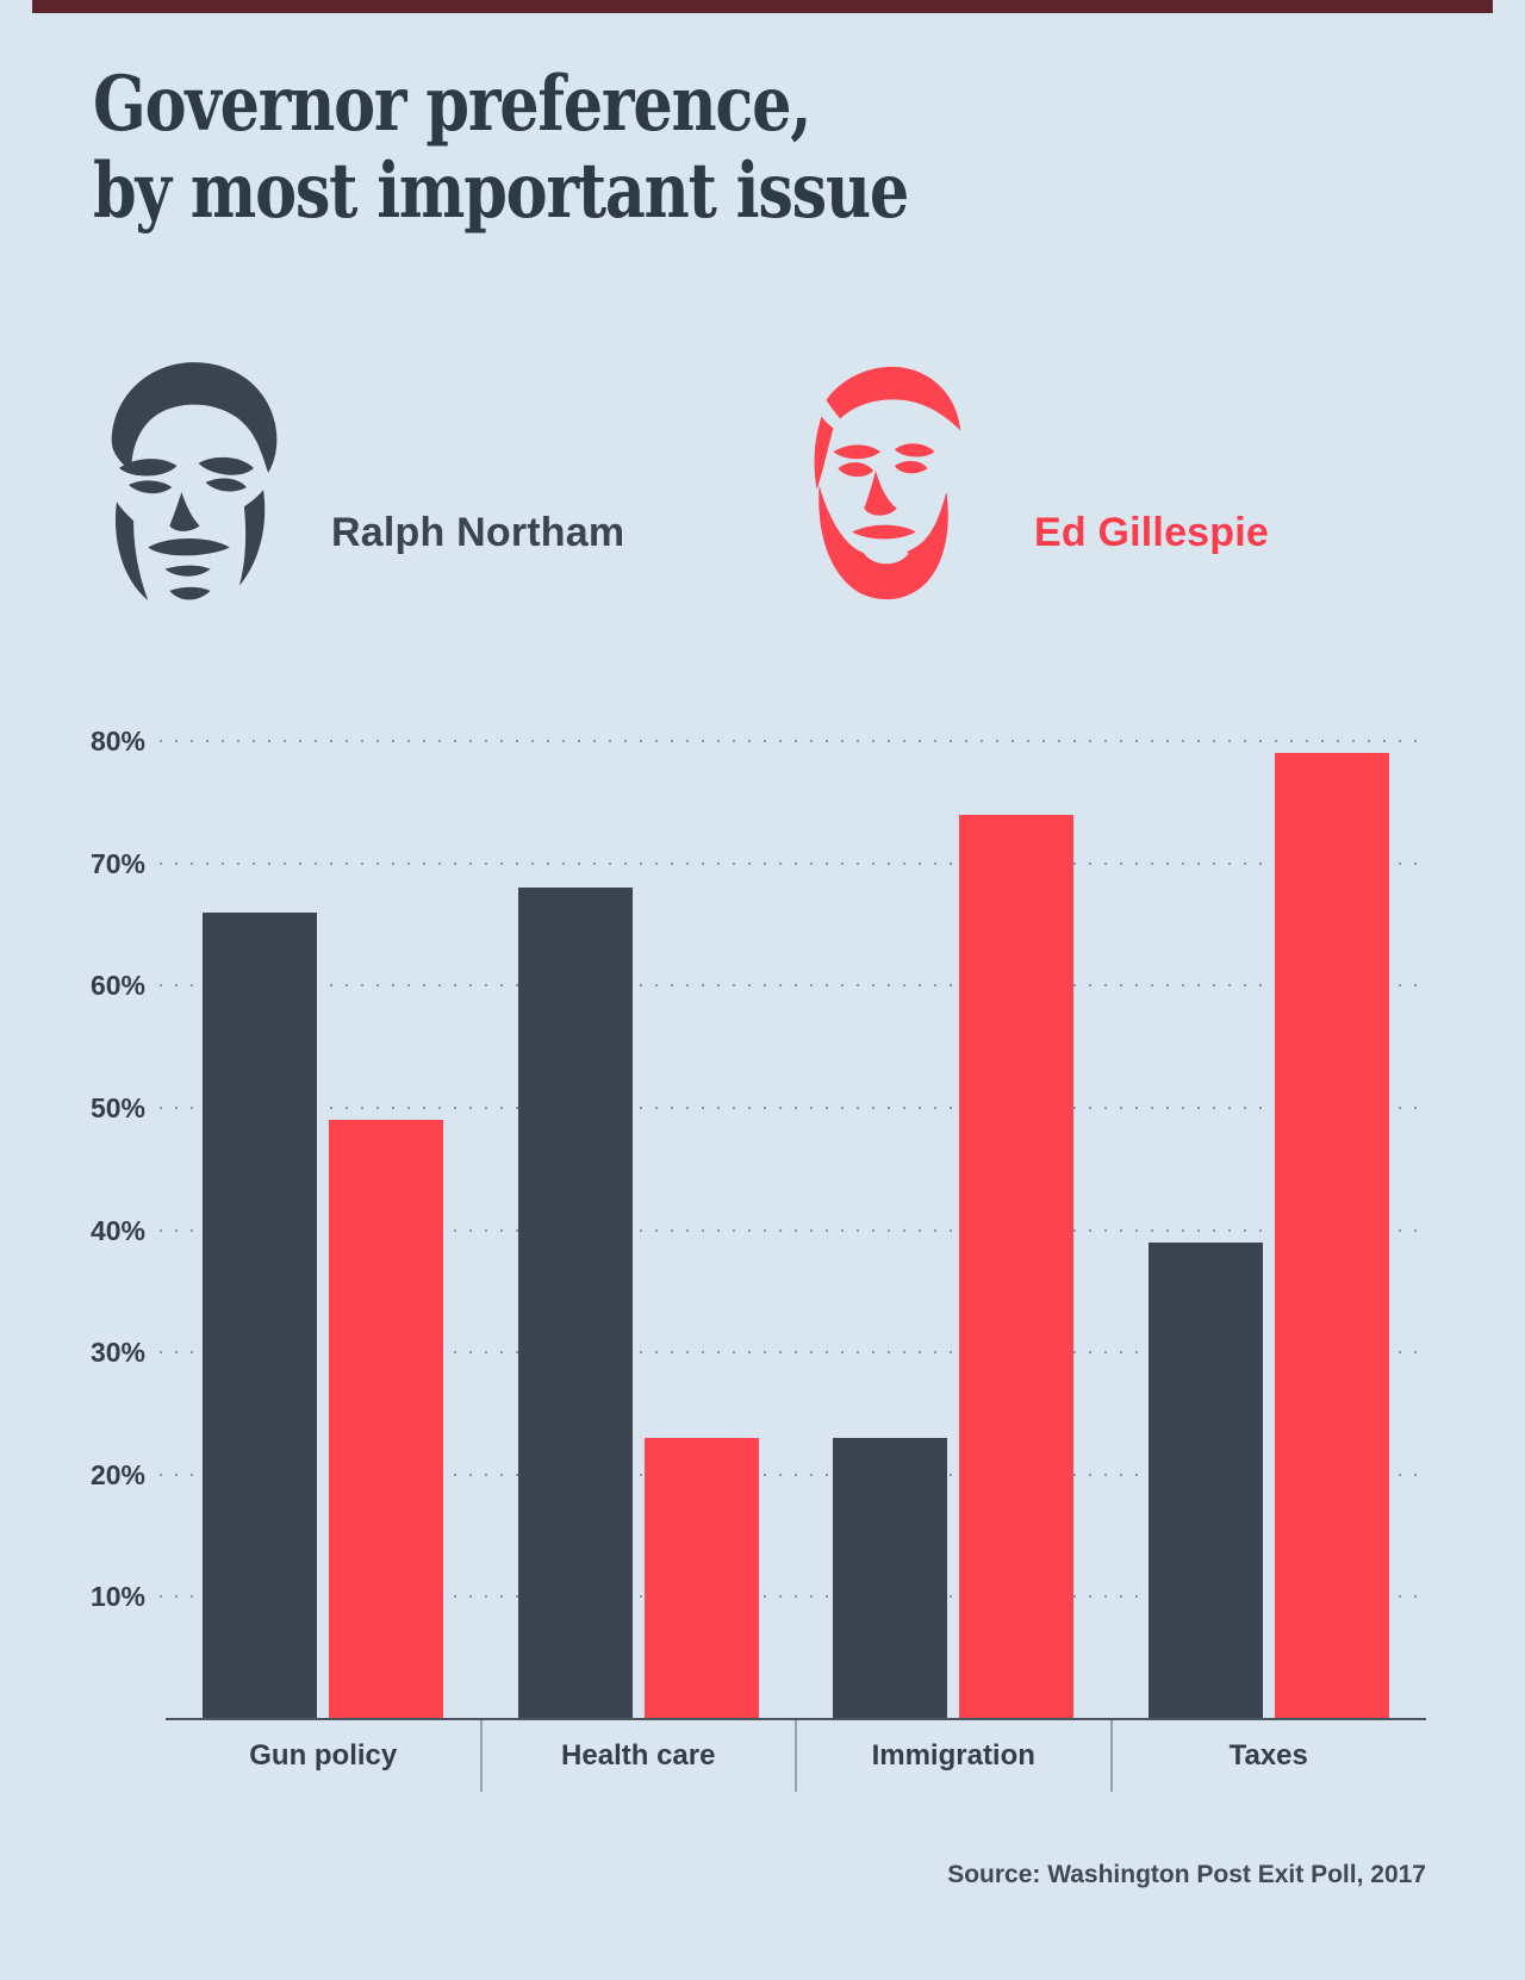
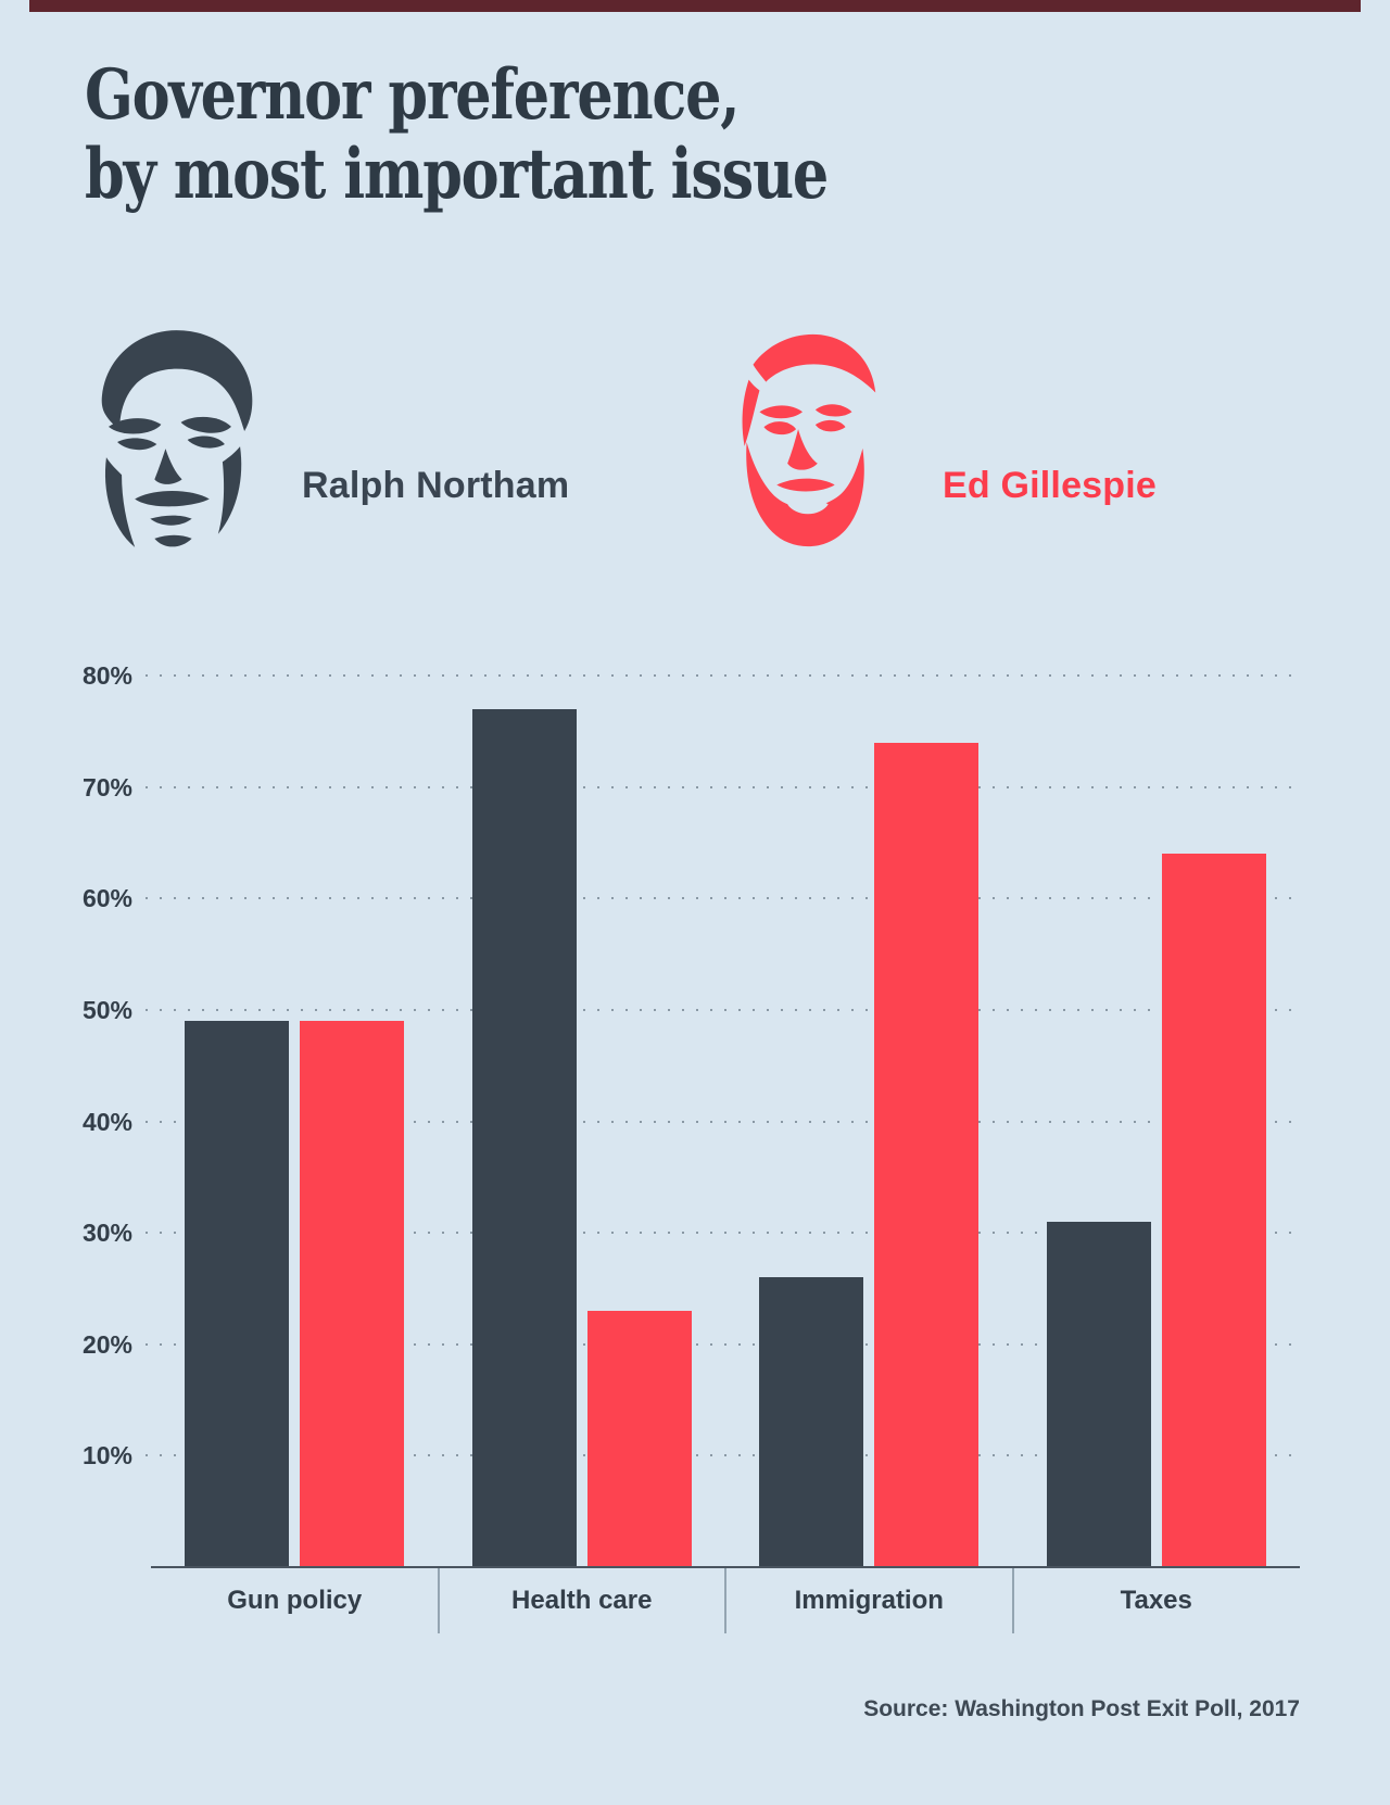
Ralph Northam/Gun policy: 66% -> 49%
Ralph Northam/Health care: 68% -> 77%
Ralph Northam/Immigration: 23% -> 26%
Ralph Northam/Taxes: 39% -> 31%
Ed Gillespie/Taxes: 79% -> 64%
